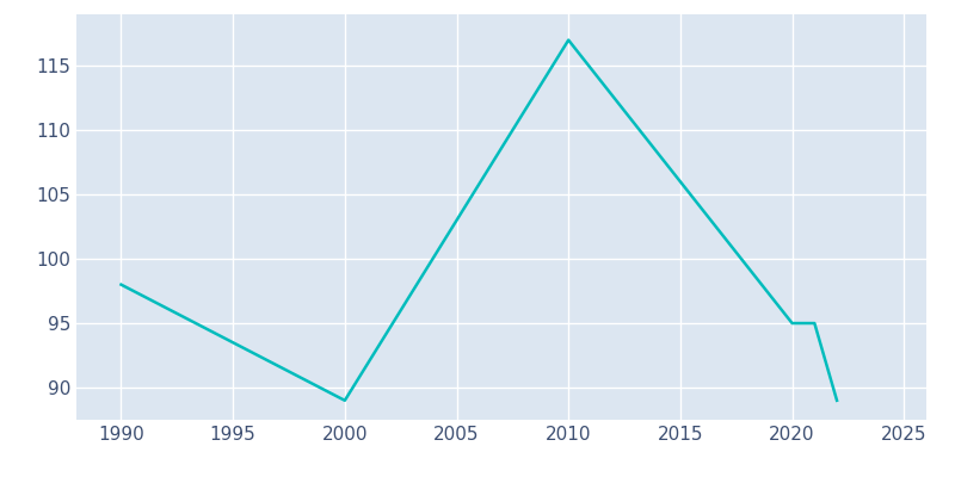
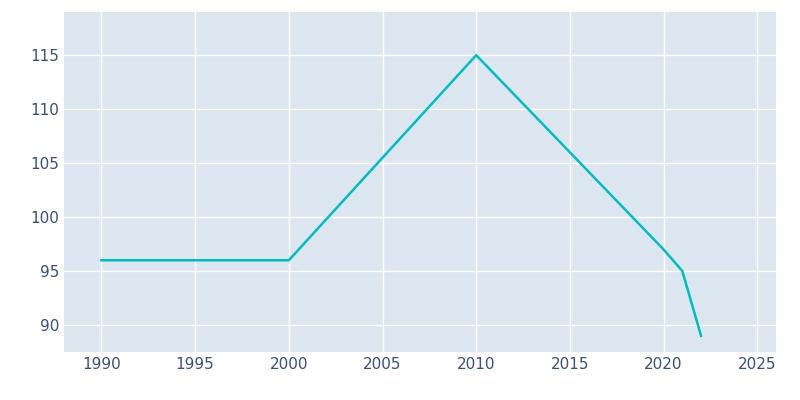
1990: 98 -> 96
2000: 89 -> 96
2010: 117 -> 115
2020: 95 -> 97
